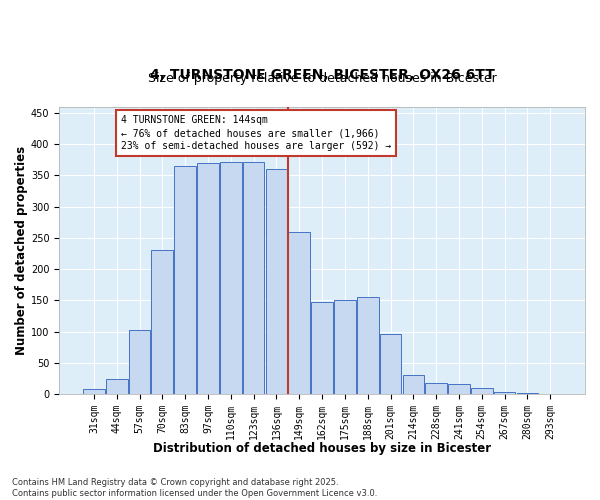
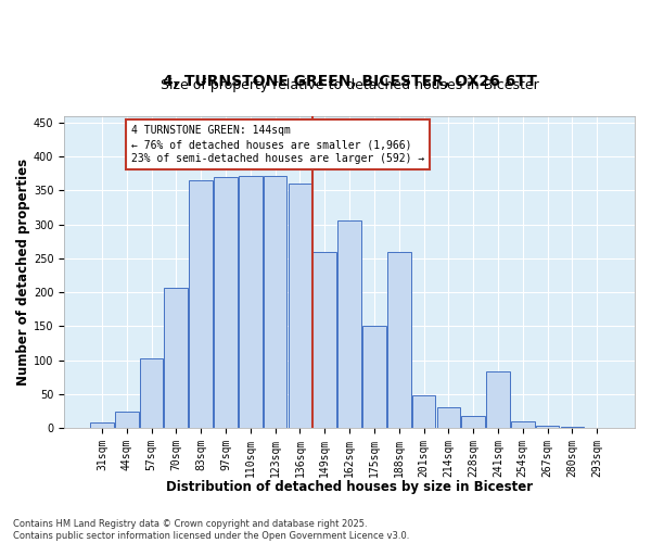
70sqm: 230 -> 206
162sqm: 148 -> 306
188sqm: 155 -> 260
201sqm: 97 -> 48
241sqm: 17 -> 84
